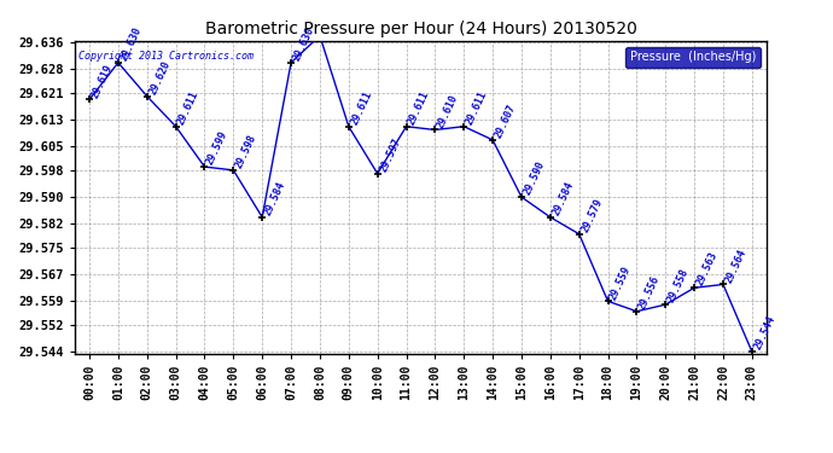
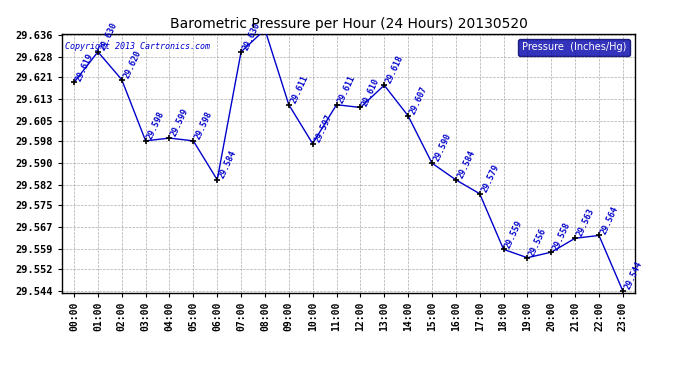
03:00: 29.611 -> 29.598
13:00: 29.611 -> 29.618
